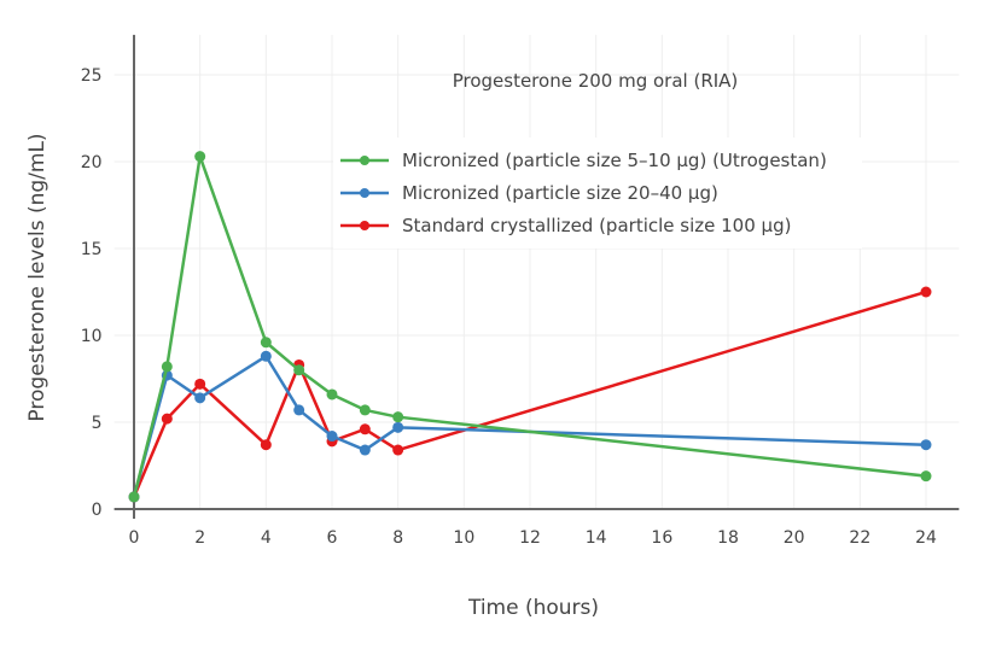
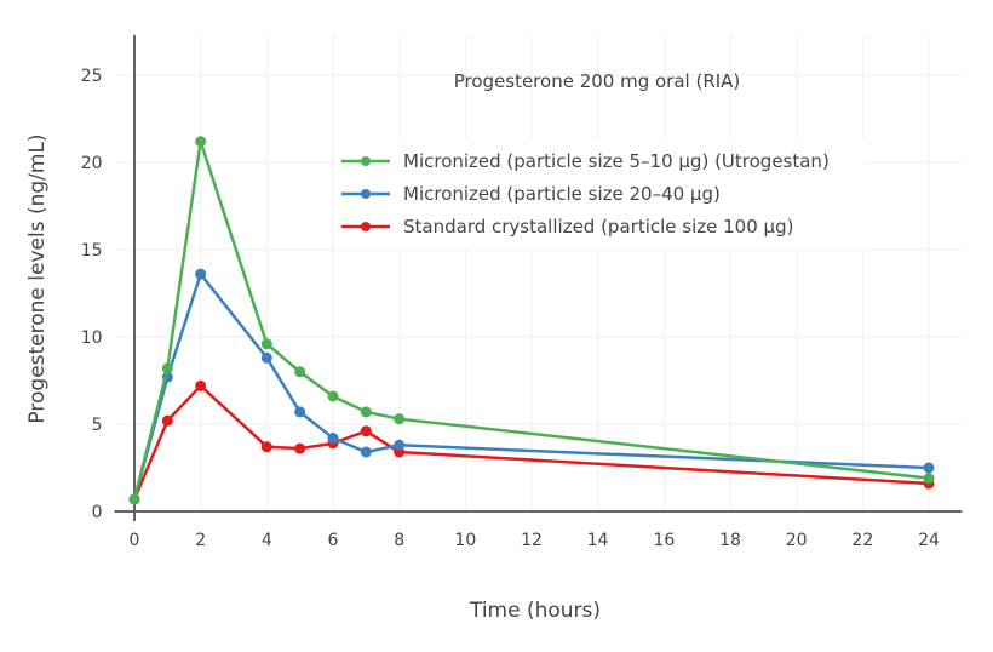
Micronized (particle size 5–10 µg) (Utrogestan)/2: 20.3 -> 21.2
Micronized (particle size 20–40 µg)/2: 6.4 -> 13.6
Standard crystallized (particle size 100 µg)/5: 8.3 -> 3.6
Micronized (particle size 20–40 µg)/8: 4.7 -> 3.8
Micronized (particle size 20–40 µg)/24: 3.7 -> 2.5
Standard crystallized (particle size 100 µg)/24: 12.5 -> 1.6
